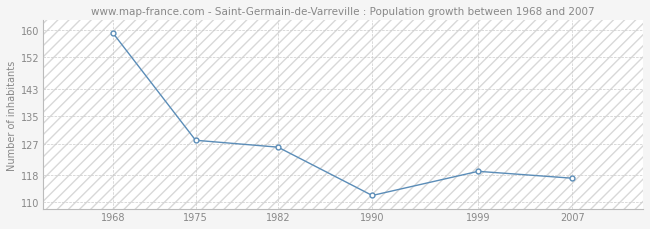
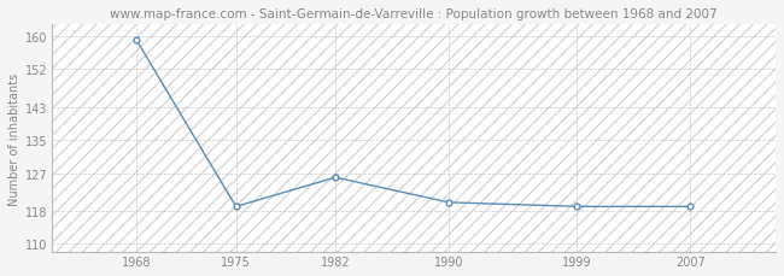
1975: 128 -> 119
1990: 112 -> 120
2007: 117 -> 119
